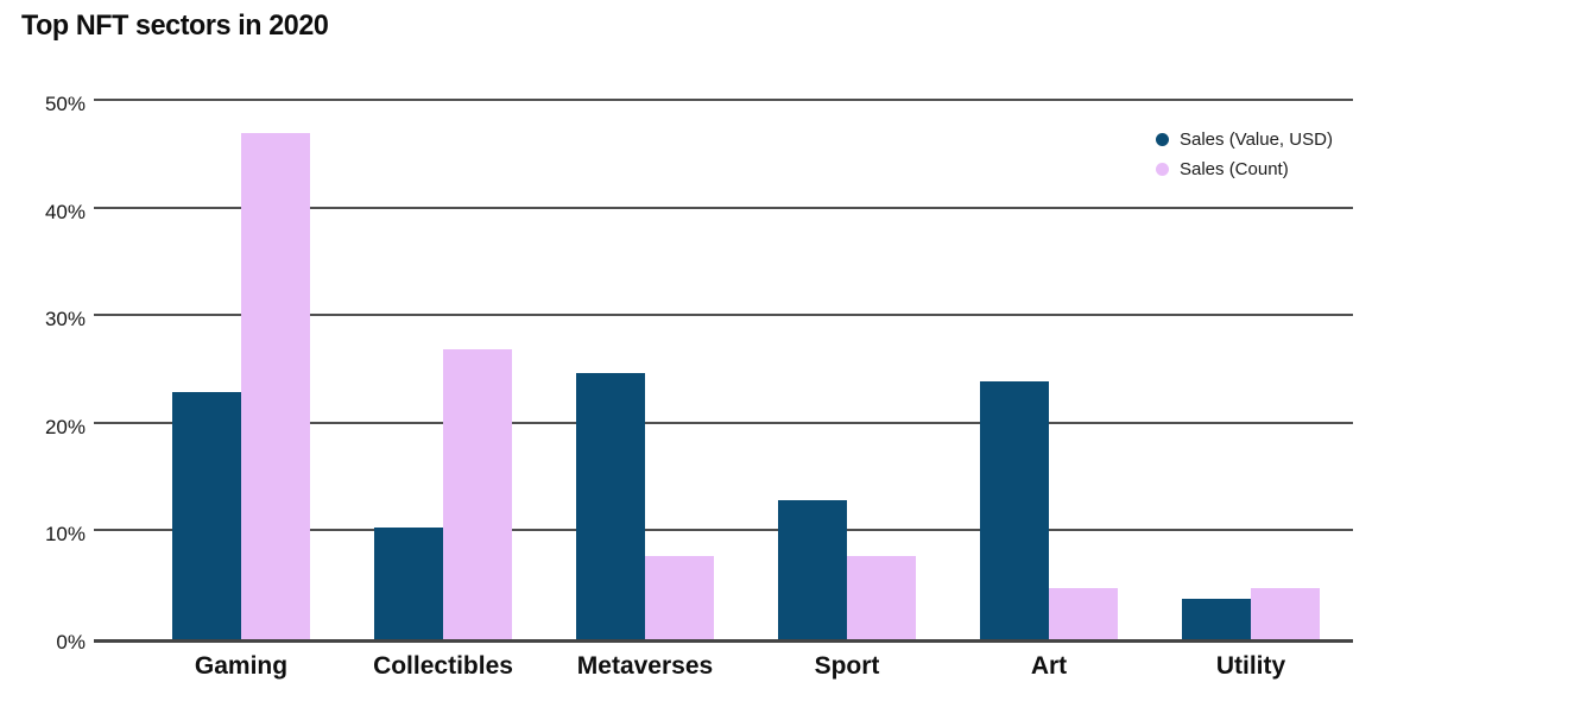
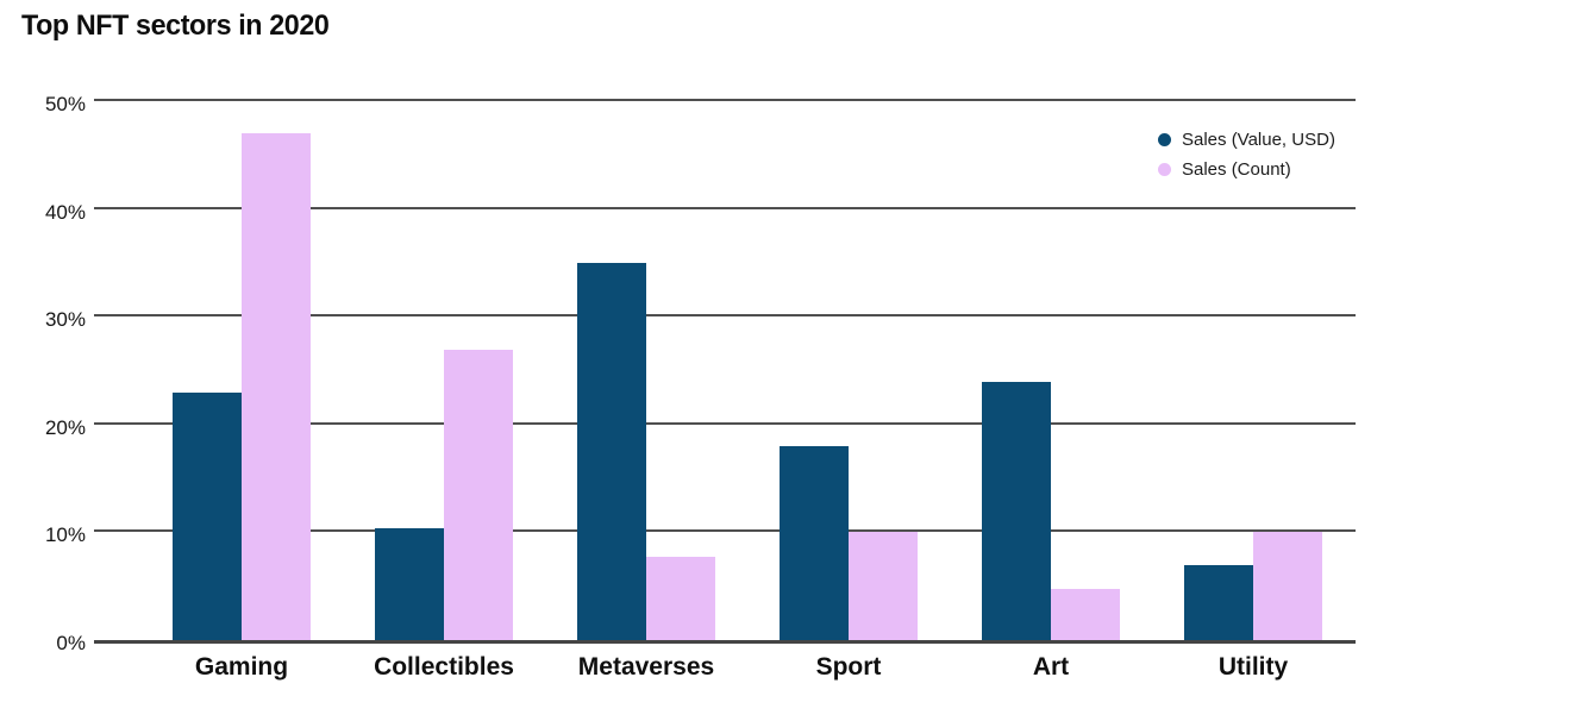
Sales (Value, USD)/Metaverses: 25% -> 35%
Sales (Value, USD)/Sport: 13% -> 18%
Sales (Count)/Sport: 8% -> 10%
Sales (Value, USD)/Utility: 4% -> 7%
Sales (Count)/Utility: 5% -> 10%
